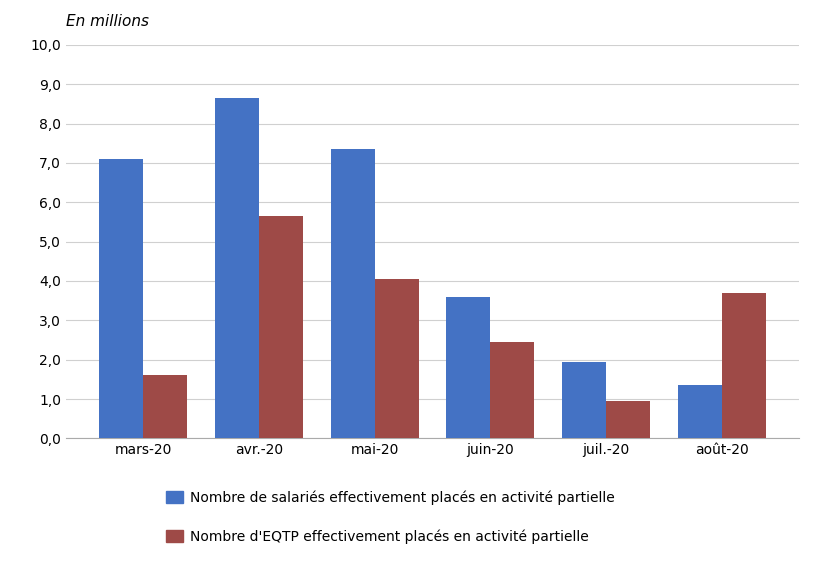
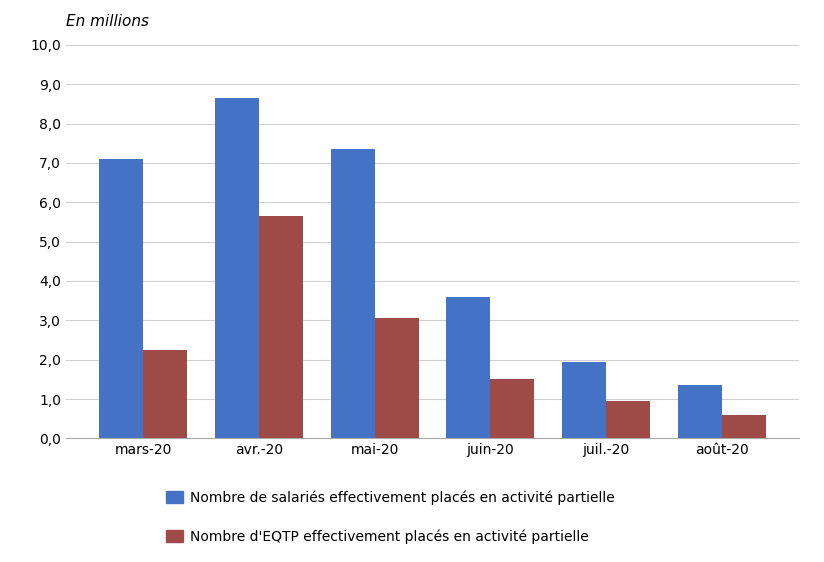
Nombre d'EQTP effectivement placés en activité partielle/mars-20: 1,60 -> 2,25
Nombre d'EQTP effectivement placés en activité partielle/mai-20: 4,05 -> 3,05
Nombre d'EQTP effectivement placés en activité partielle/juin-20: 2,45 -> 1,50
Nombre d'EQTP effectivement placés en activité partielle/août-20: 3,70 -> 0,60
